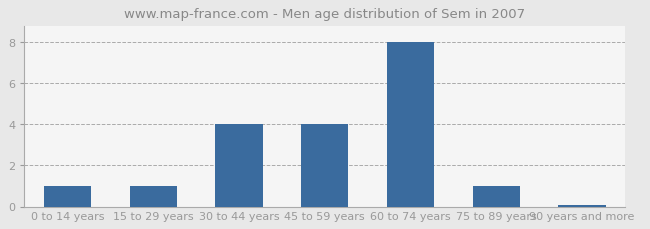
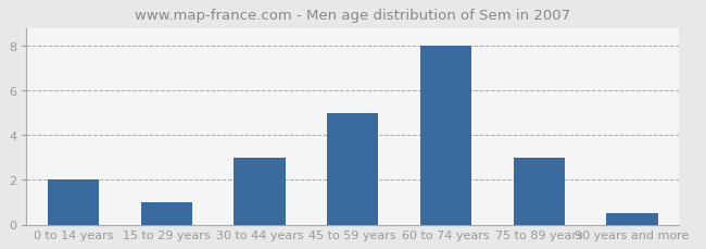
0 to 14 years: 1.00 -> 2.00
30 to 44 years: 4.00 -> 3.00
45 to 59 years: 4.00 -> 5.00
75 to 89 years: 1.00 -> 3.00
90 years and more: 0.07 -> 0.50
